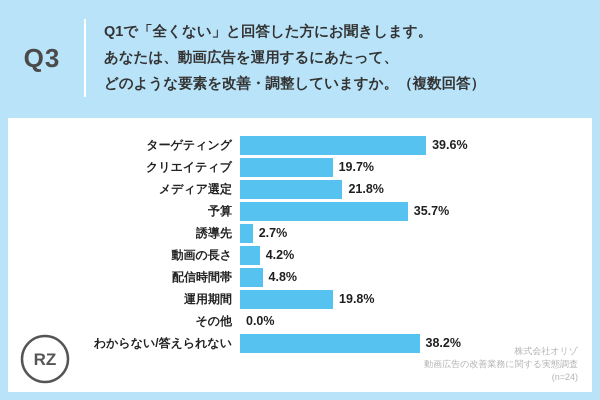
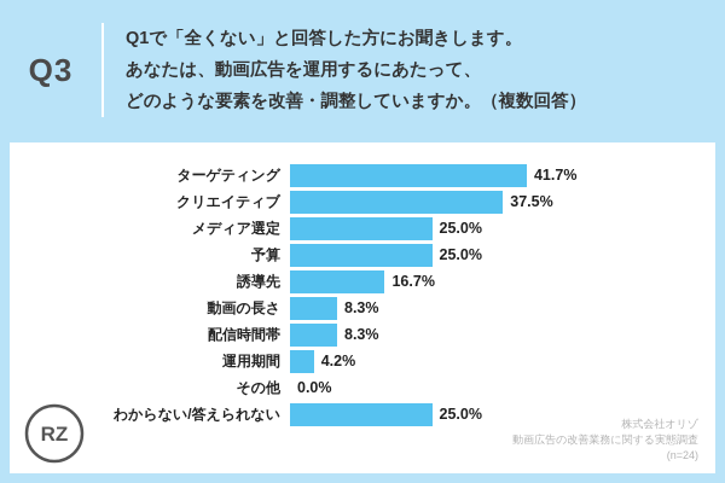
ターゲティング: 39.6% -> 41.7%
クリエイティブ: 19.7% -> 37.5%
メディア選定: 21.8% -> 25.0%
予算: 35.7% -> 25.0%
誘導先: 2.7% -> 16.7%
動画の長さ: 4.2% -> 8.3%
配信時間帯: 4.8% -> 8.3%
運用期間: 19.8% -> 4.2%
わからない/答えられない: 38.2% -> 25.0%
